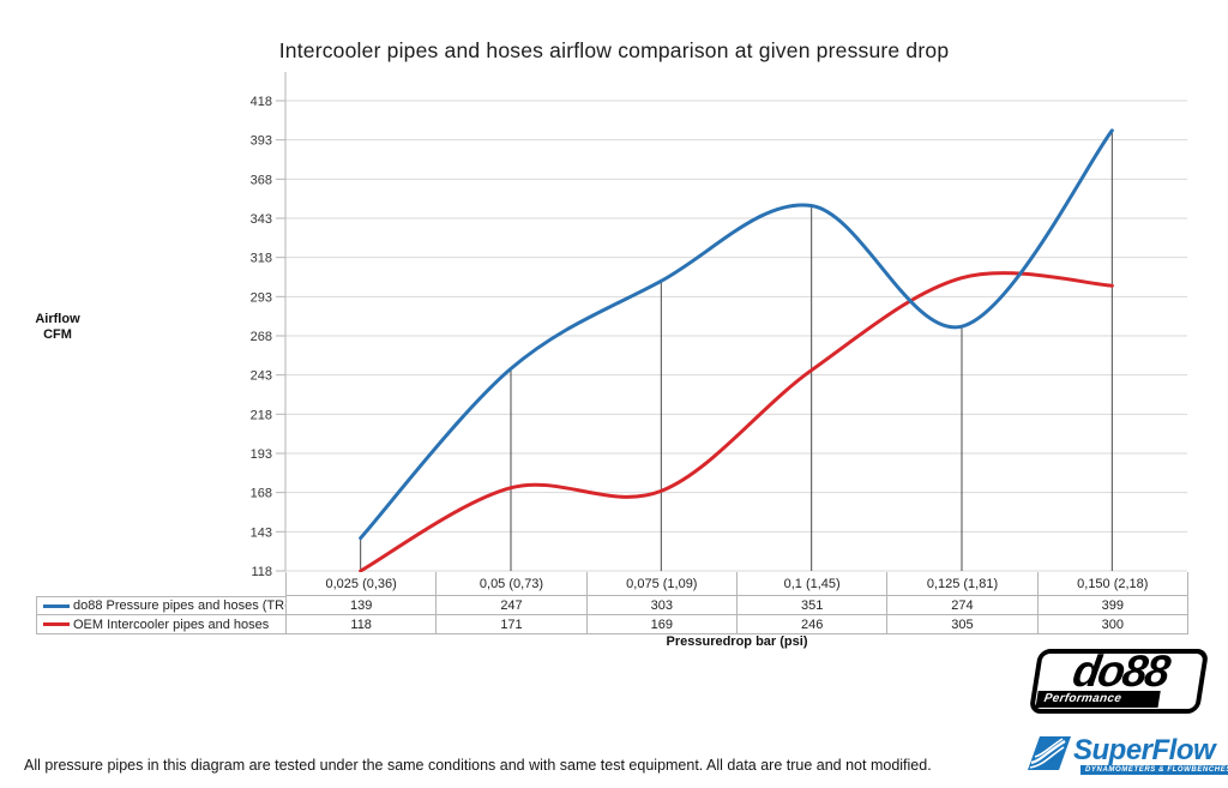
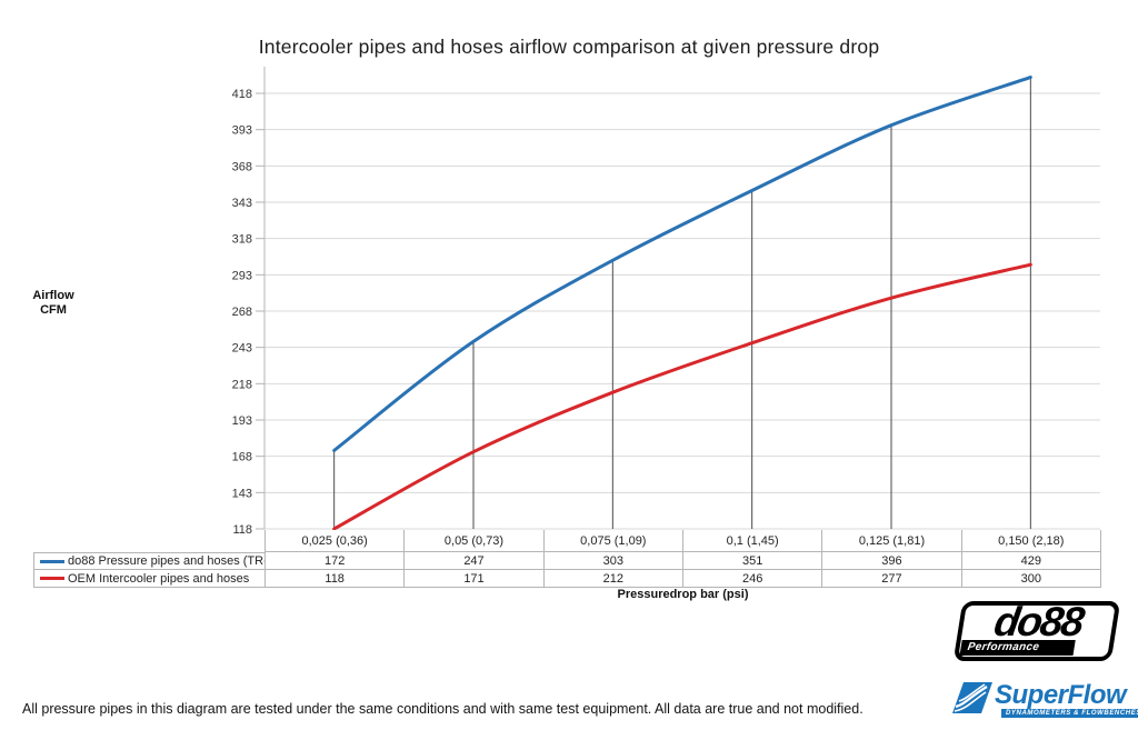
do88 Pressure pipes and hoses (TR-120)/0,025 (0,36): 139 -> 172
OEM Intercooler pipes and hoses/0,075 (1,09): 169 -> 212
do88 Pressure pipes and hoses (TR-120)/0,125 (1,81): 274 -> 396
OEM Intercooler pipes and hoses/0,125 (1,81): 305 -> 277
do88 Pressure pipes and hoses (TR-120)/0,150 (2,18): 399 -> 429
